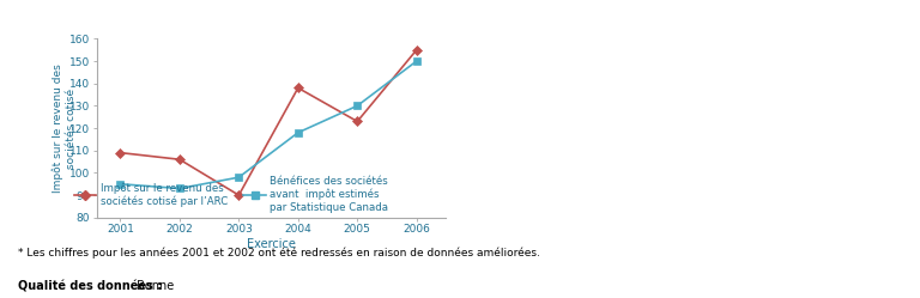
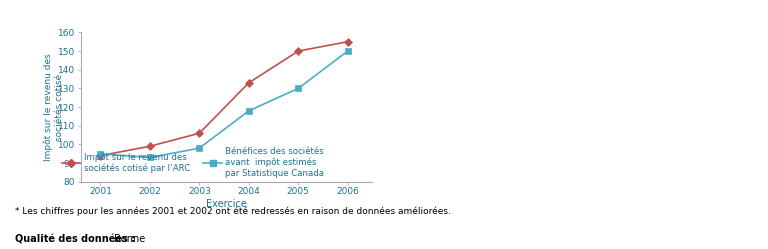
Impôt sur le revenu des sociétés cotisé par l’ARC/2001: 109 -> 94
Impôt sur le revenu des sociétés cotisé par l’ARC/2002: 106 -> 99
Impôt sur le revenu des sociétés cotisé par l’ARC/2003: 90 -> 106
Impôt sur le revenu des sociétés cotisé par l’ARC/2004: 138 -> 133
Impôt sur le revenu des sociétés cotisé par l’ARC/2005: 123 -> 150
